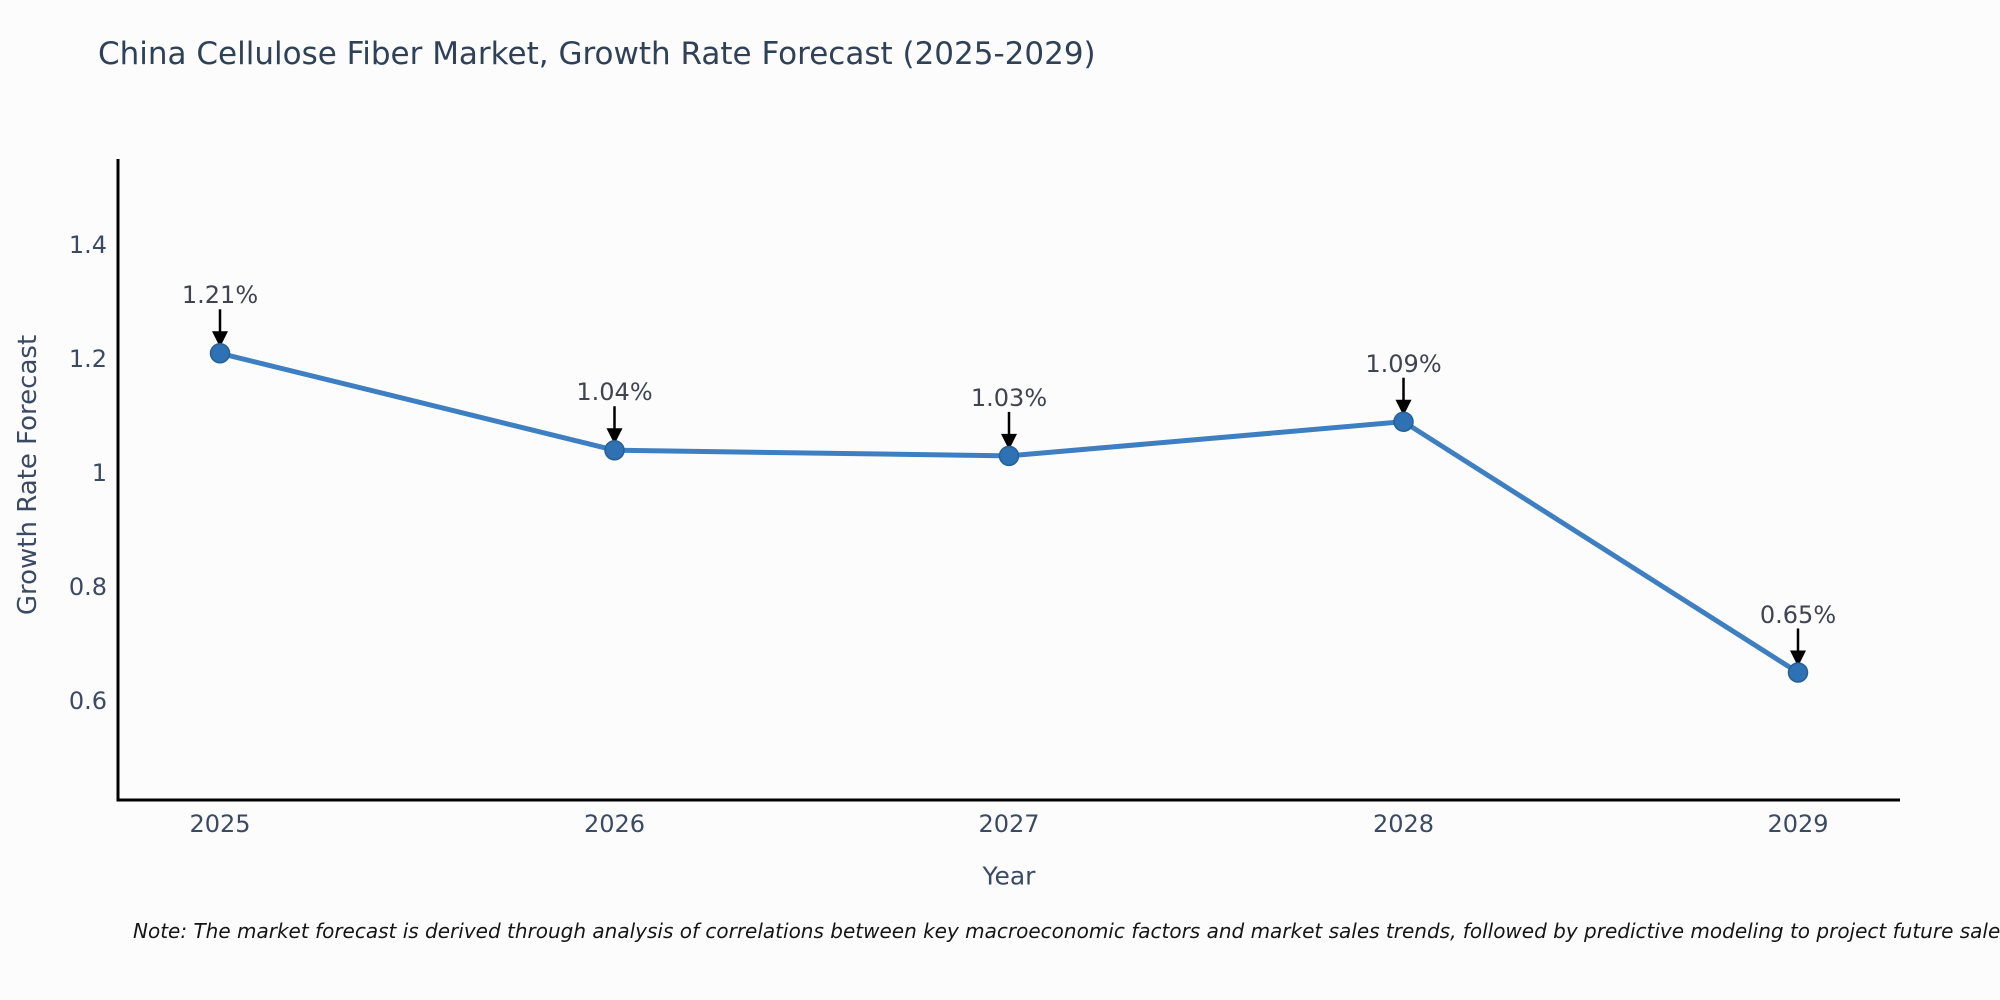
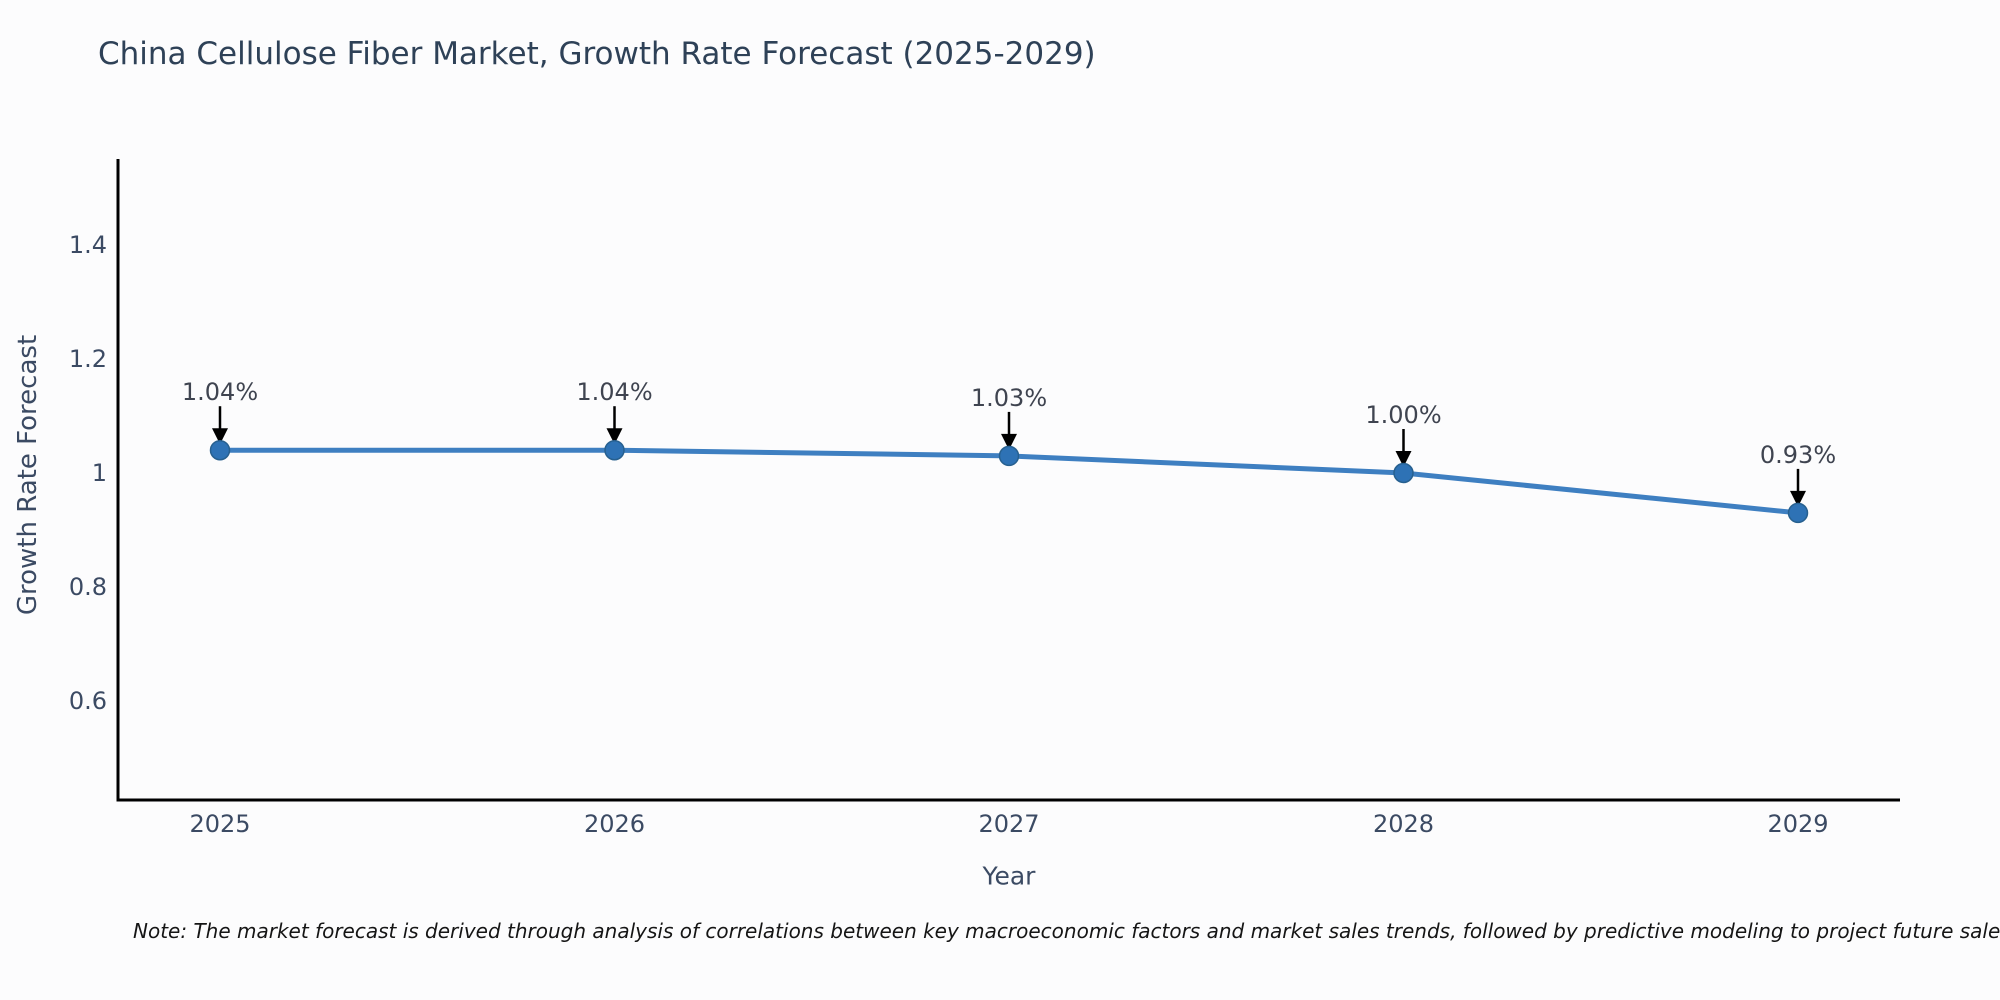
2025: 1.21% -> 1.04%
2028: 1.09% -> 1.00%
2029: 0.65% -> 0.93%
